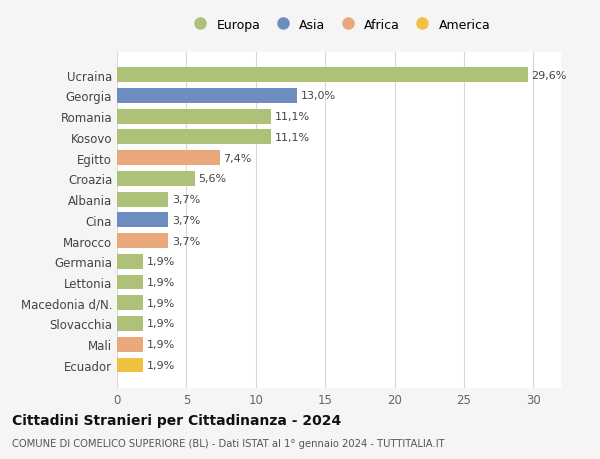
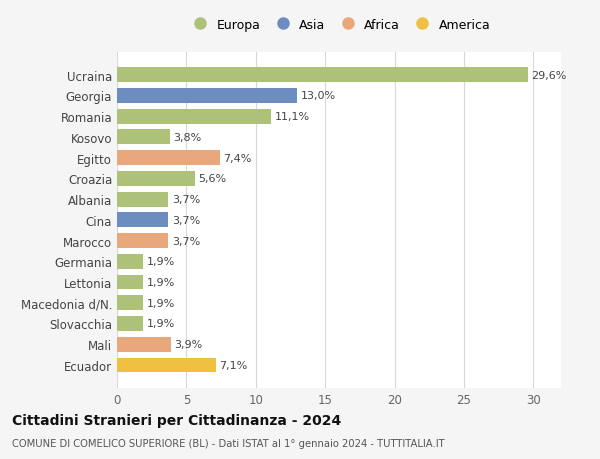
Kosovo: 11,1% -> 3,8%
Mali: 1,9% -> 3,9%
Ecuador: 1,9% -> 7,1%
